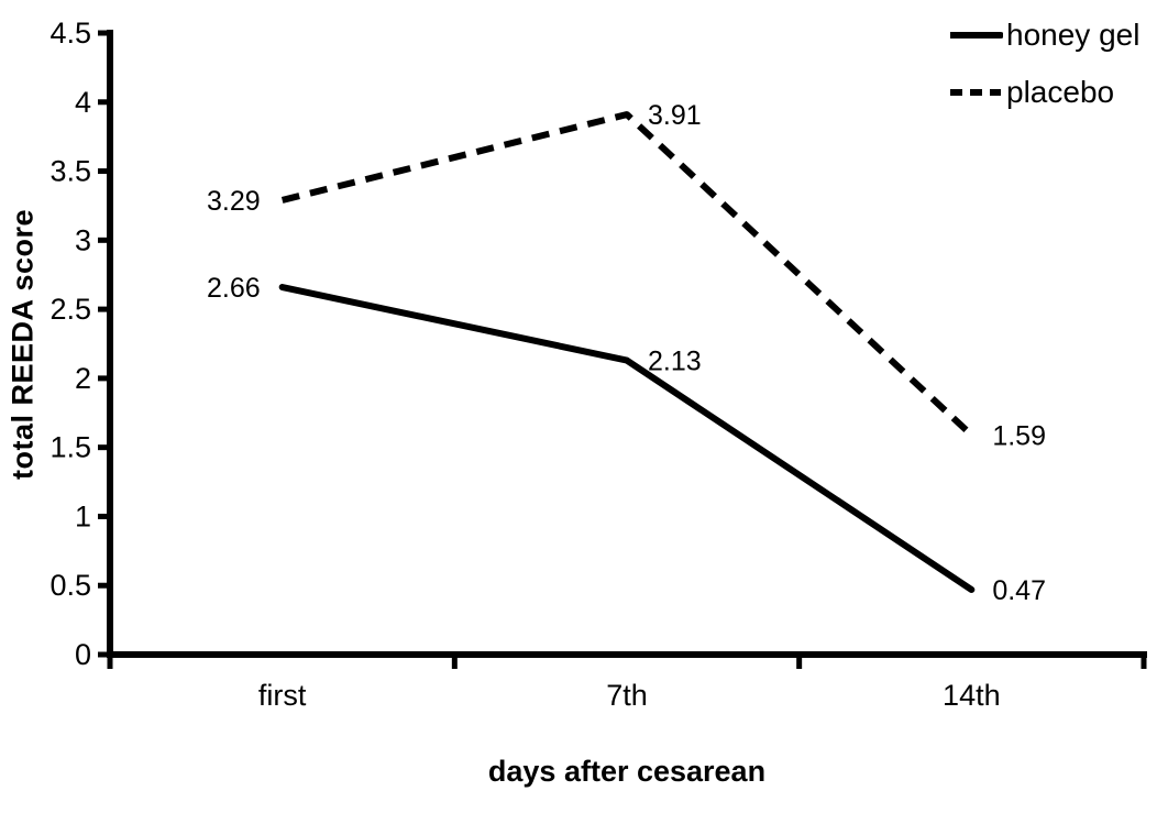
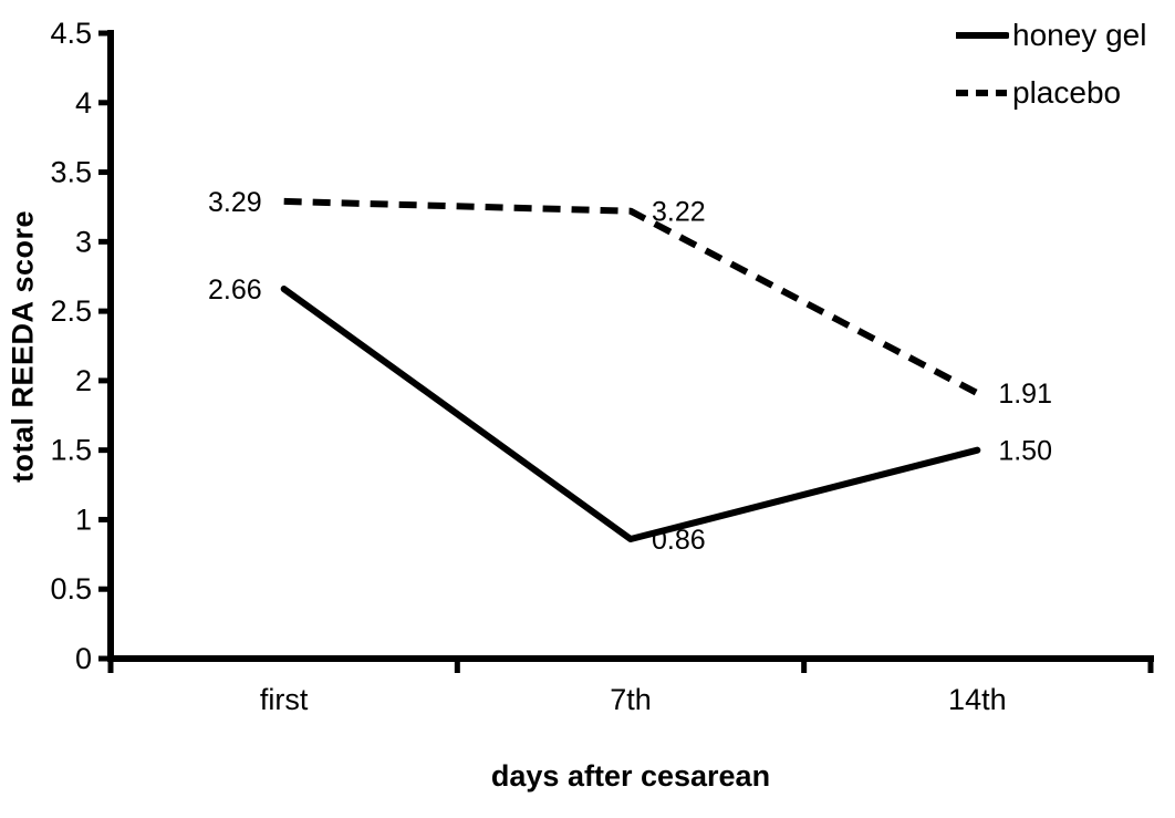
honey gel/7th: 2.13 -> 0.86
placebo/7th: 3.91 -> 3.22
honey gel/14th: 0.47 -> 1.50
placebo/14th: 1.59 -> 1.91
